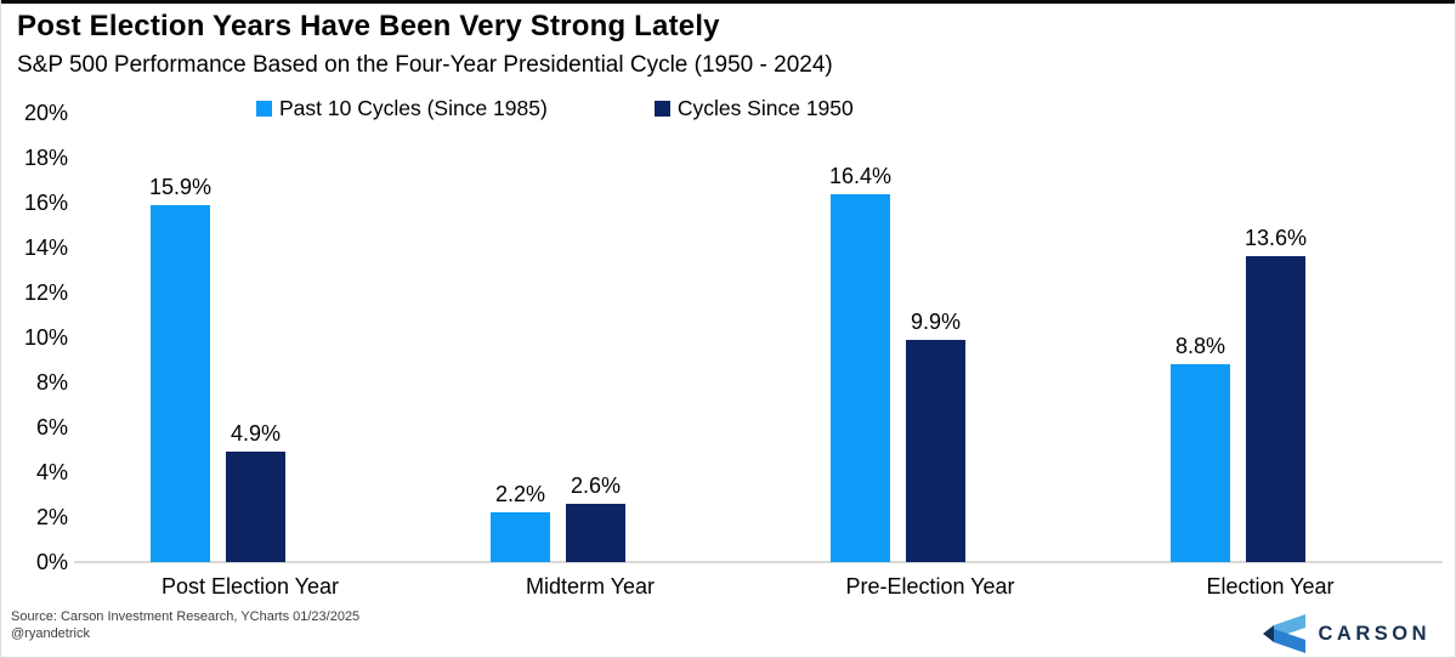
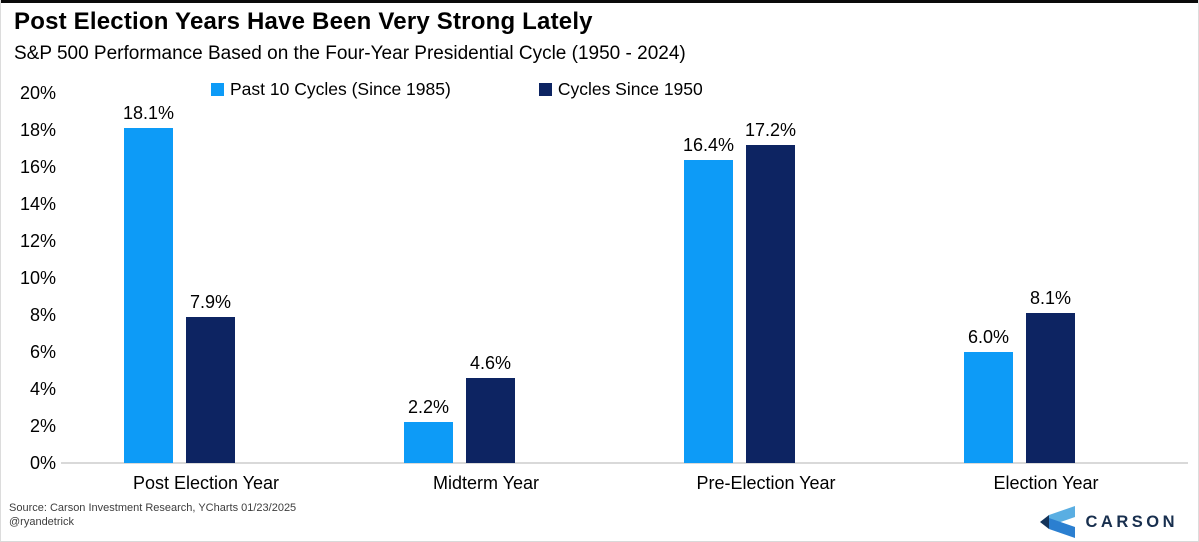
Past 10 Cycles (Since 1985)/Post Election Year: 15.9% -> 18.1%
Cycles Since 1950/Post Election Year: 4.9% -> 7.9%
Cycles Since 1950/Midterm Year: 2.6% -> 4.6%
Cycles Since 1950/Pre-Election Year: 9.9% -> 17.2%
Past 10 Cycles (Since 1985)/Election Year: 8.8% -> 6.0%
Cycles Since 1950/Election Year: 13.6% -> 8.1%
